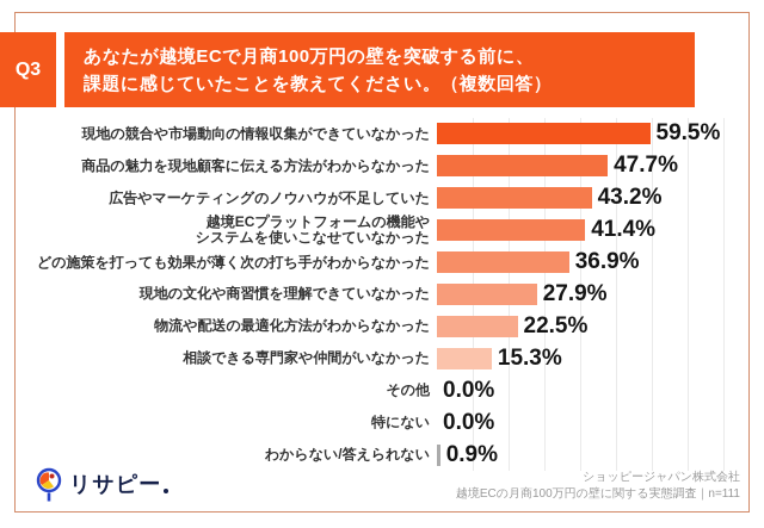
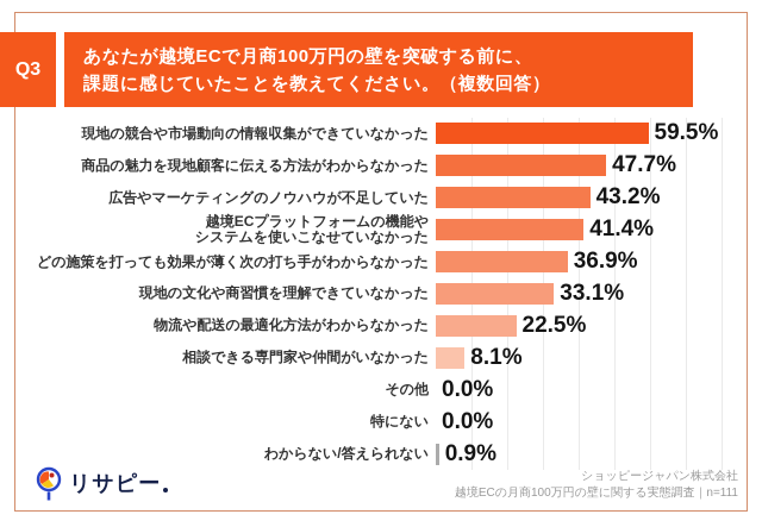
現地の文化や商習慣を理解できていなかった: 27.9% -> 33.1%
相談できる専門家や仲間がいなかった: 15.3% -> 8.1%
